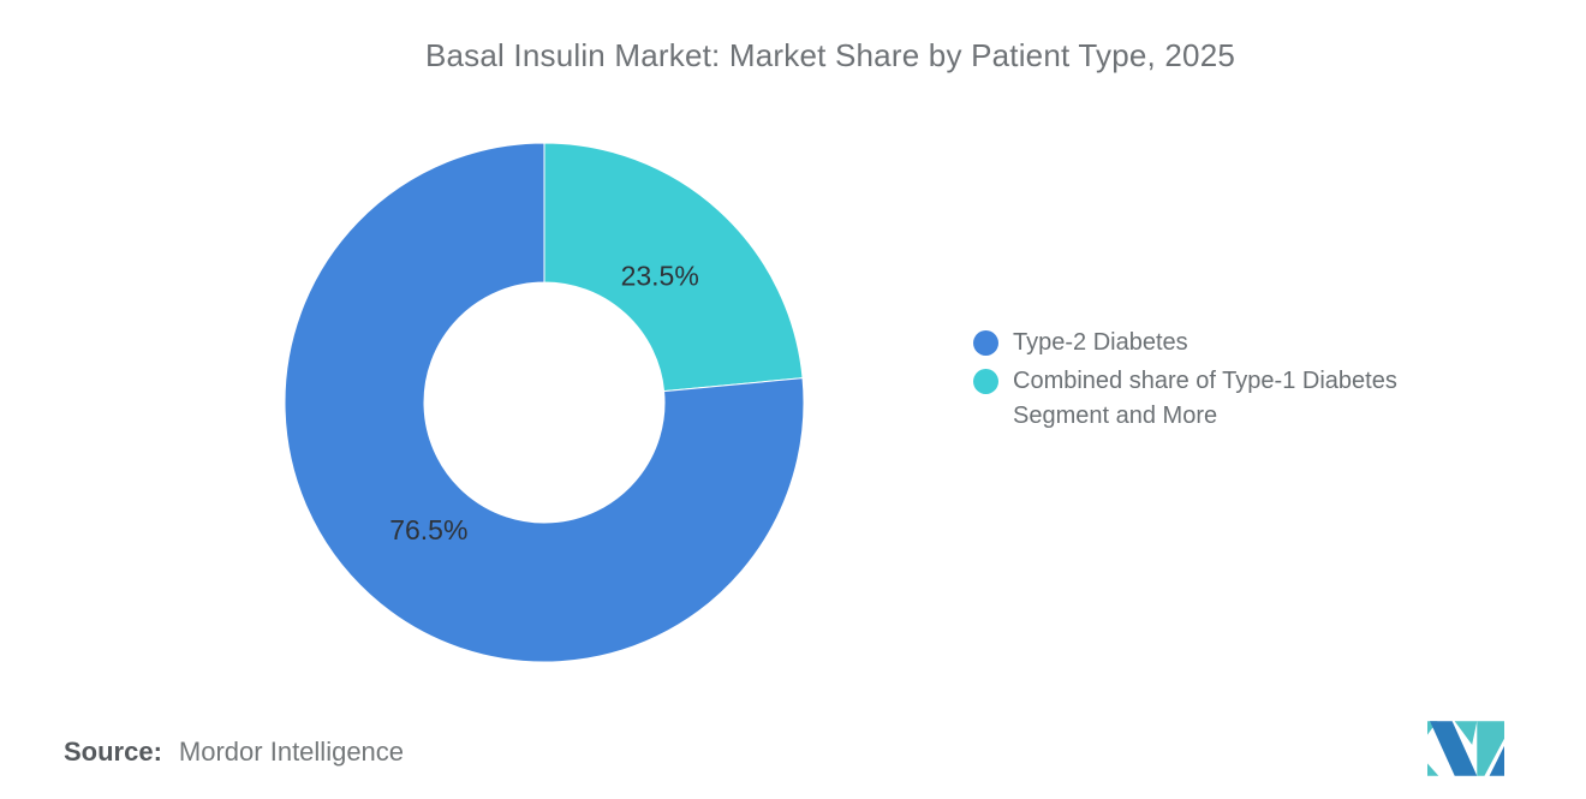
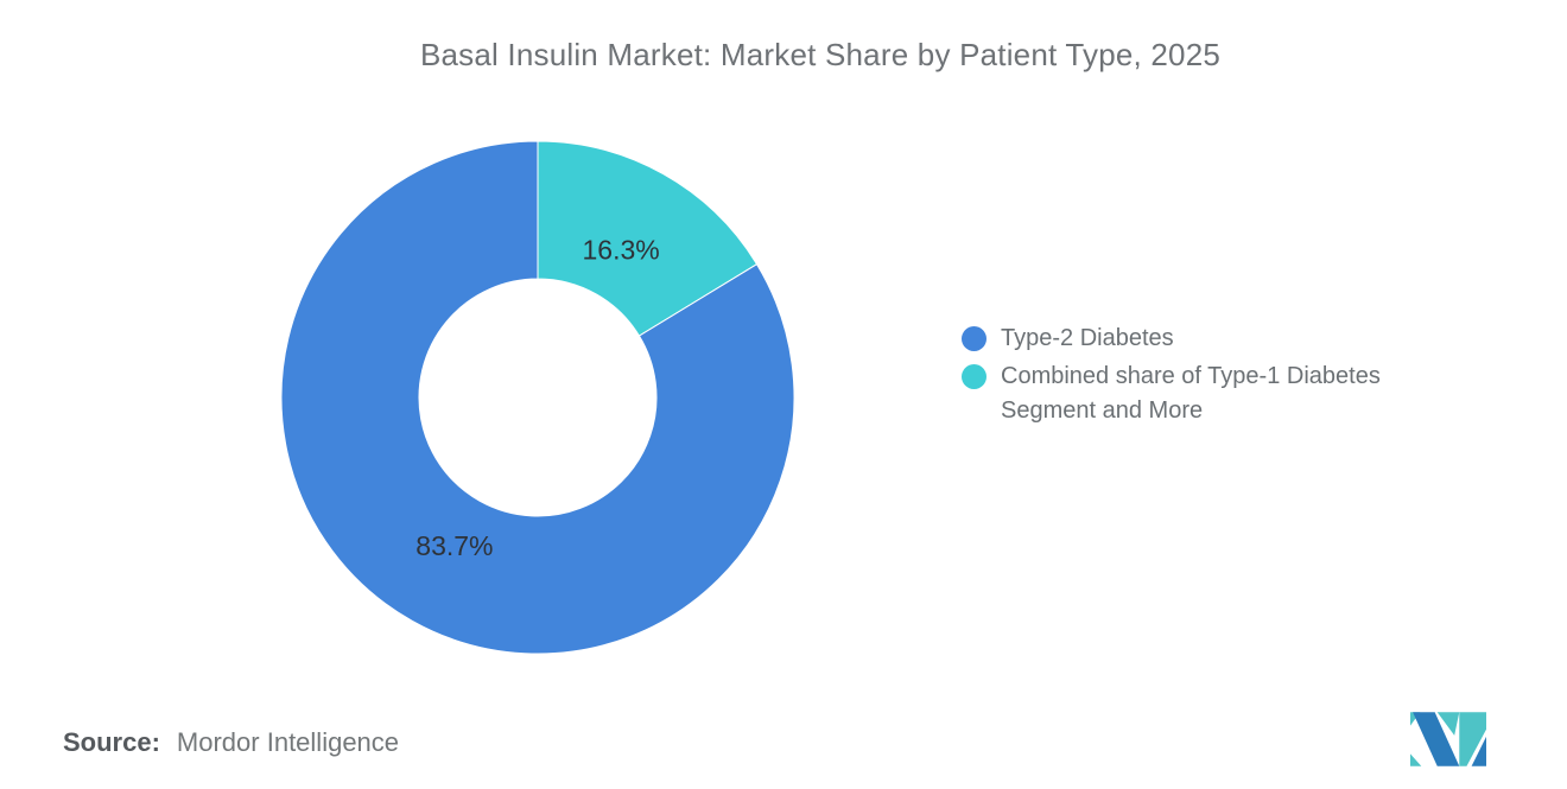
Type-2 Diabetes: 76.5% -> 83.7%
Combined share of Type-1 Diabetes Segment and More: 23.5% -> 16.3%
